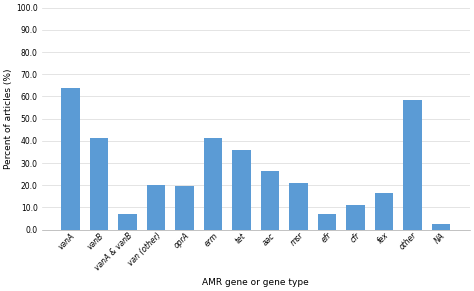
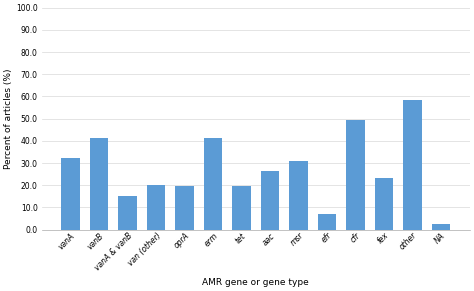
vanA: 64.0 -> 32.5
vanA & vanB: 7.0 -> 15.0
tet: 36.0 -> 19.5
msr: 21.0 -> 31.0
cfr: 11.0 -> 49.5
fex: 16.5 -> 23.5
